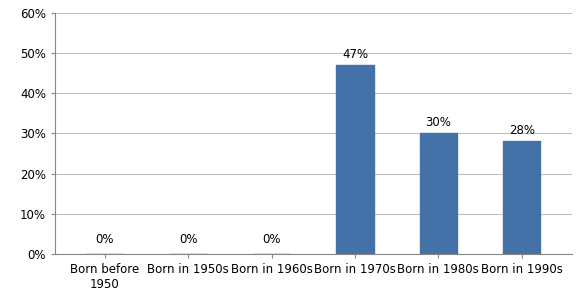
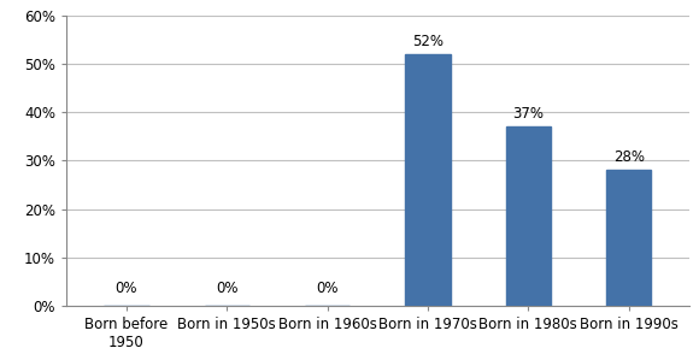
Born in 1970s: 47% -> 52%
Born in 1980s: 30% -> 37%
